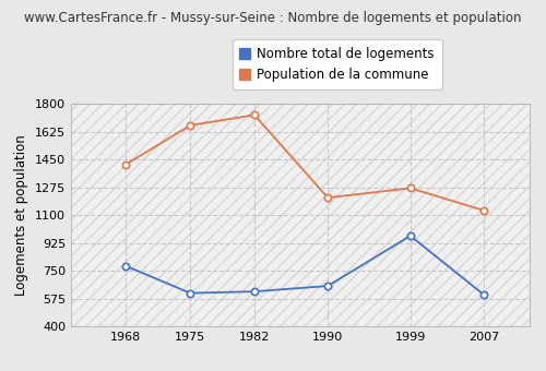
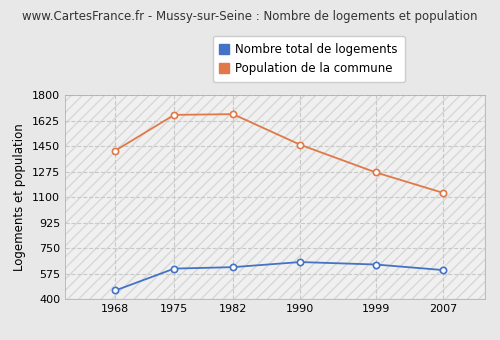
Nombre total de logements/1968: 780 -> 460
Population de la commune/1982: 1730 -> 1670
Population de la commune/1990: 1210 -> 1460
Nombre total de logements/1999: 970 -> 640
